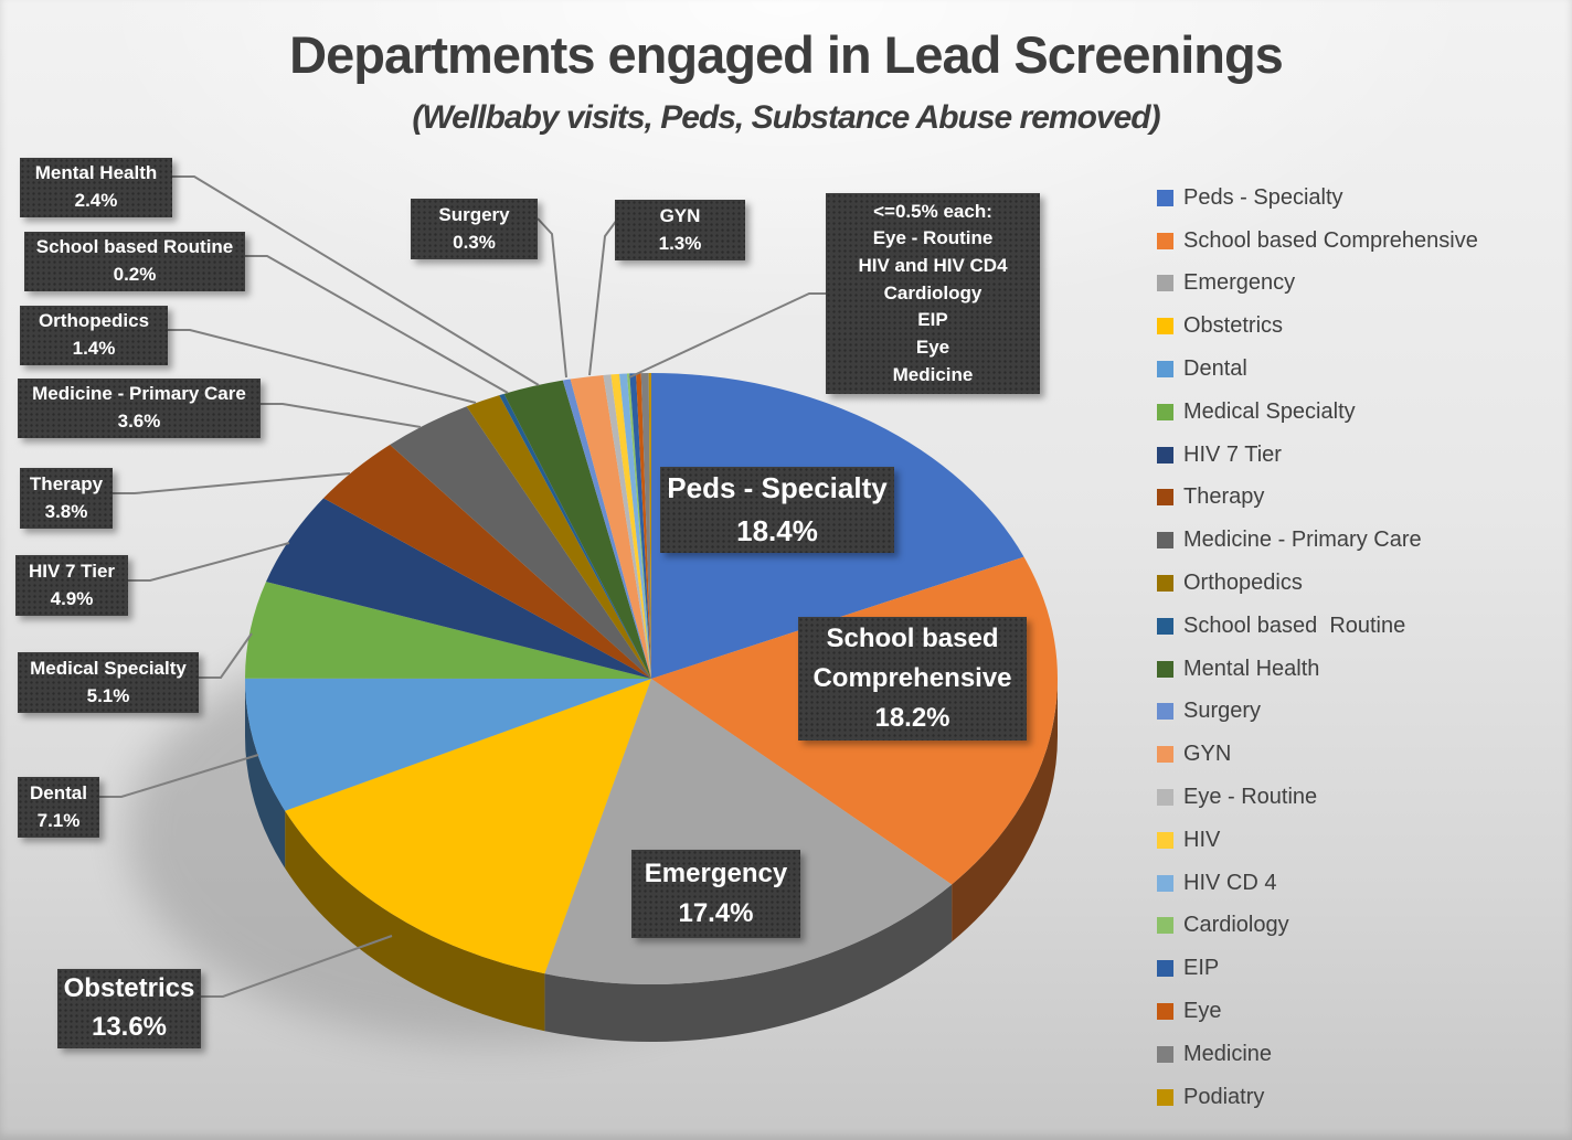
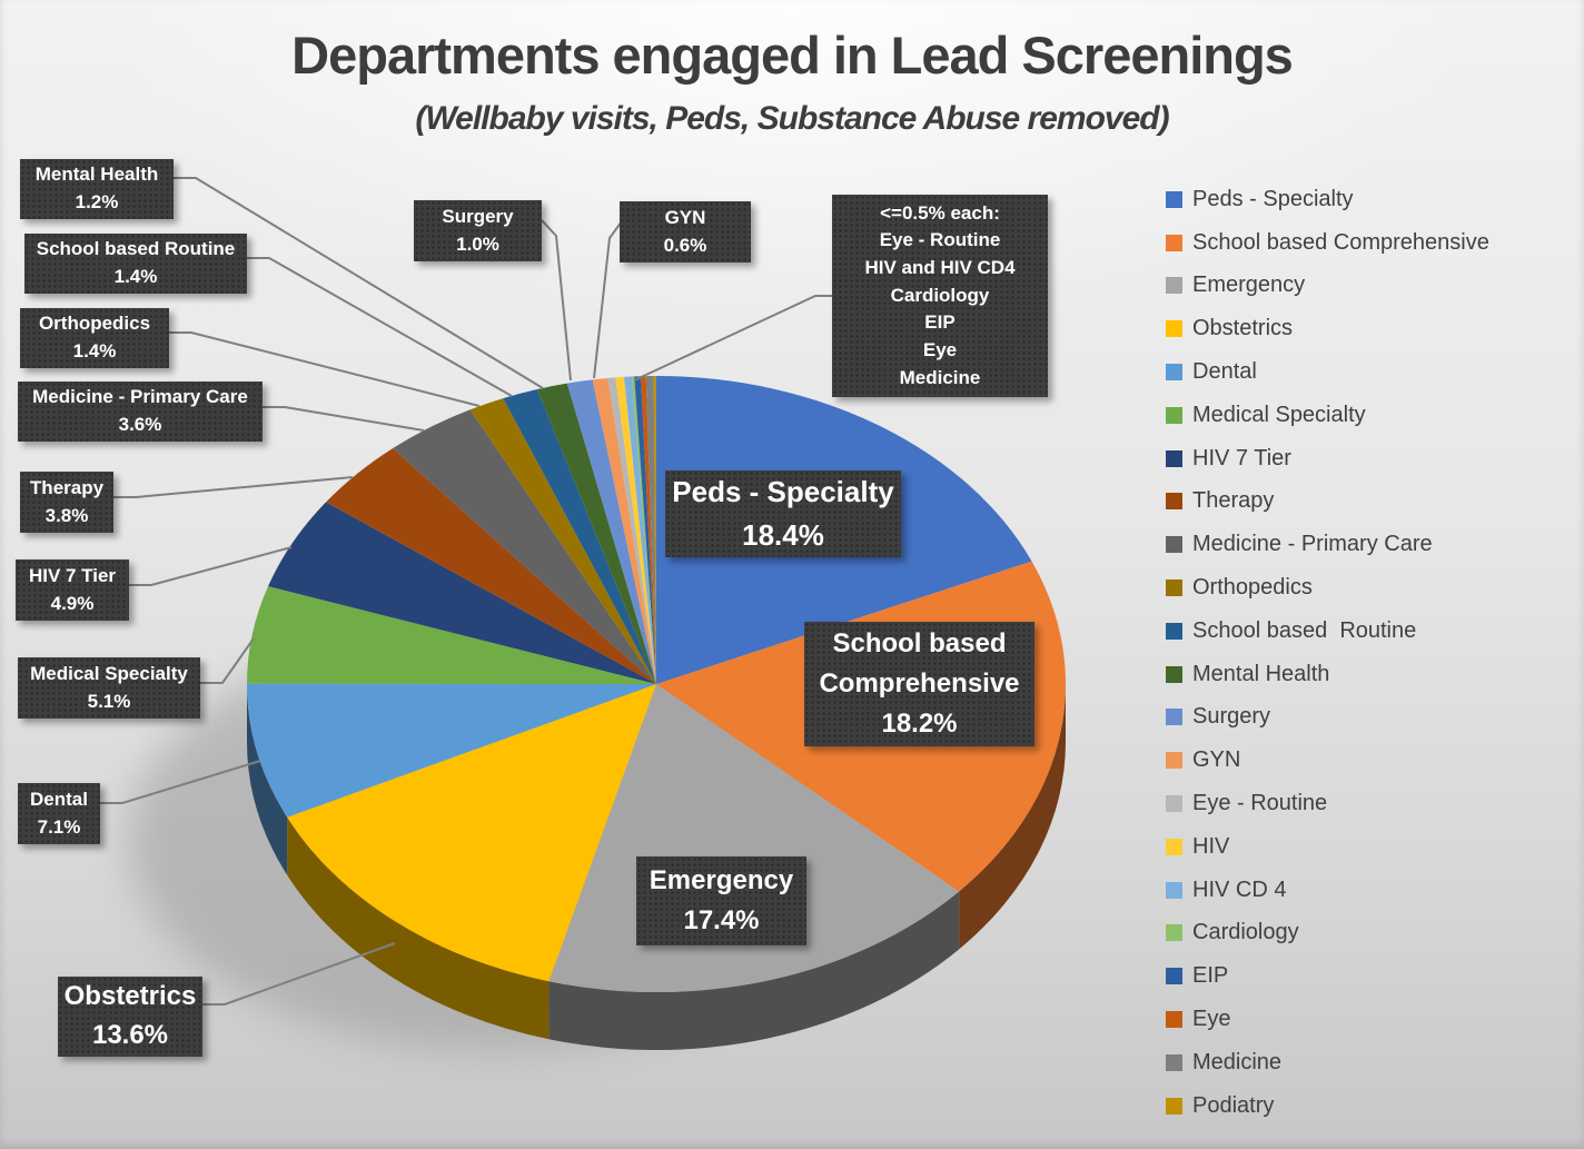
School based Routine: 0.2% -> 1.4%
Mental Health: 2.4% -> 1.2%
Surgery: 0.3% -> 1.0%
GYN: 1.3% -> 0.6%
